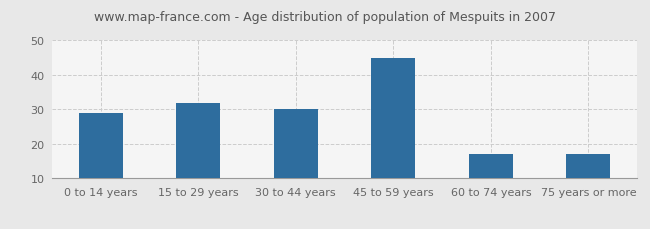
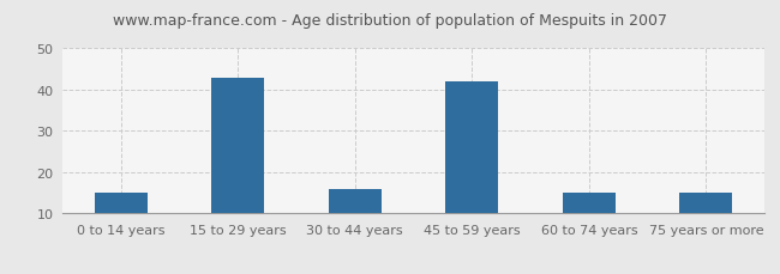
0 to 14 years: 29 -> 15
15 to 29 years: 32 -> 43
30 to 44 years: 30 -> 16
45 to 59 years: 45 -> 42
60 to 74 years: 17 -> 15
75 years or more: 17 -> 15
